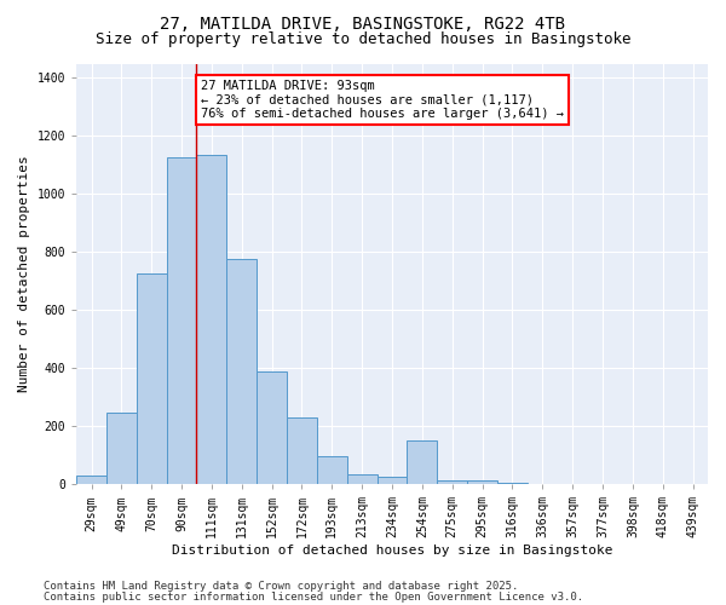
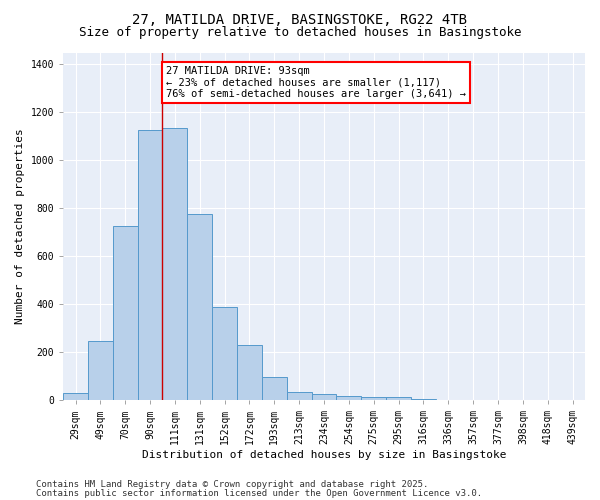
254sqm: 150 -> 18
